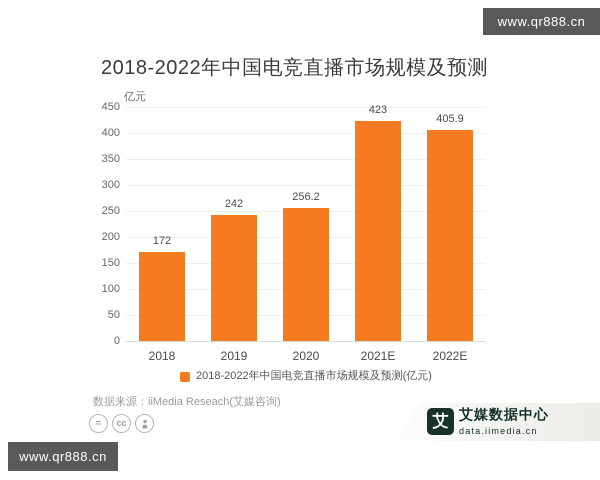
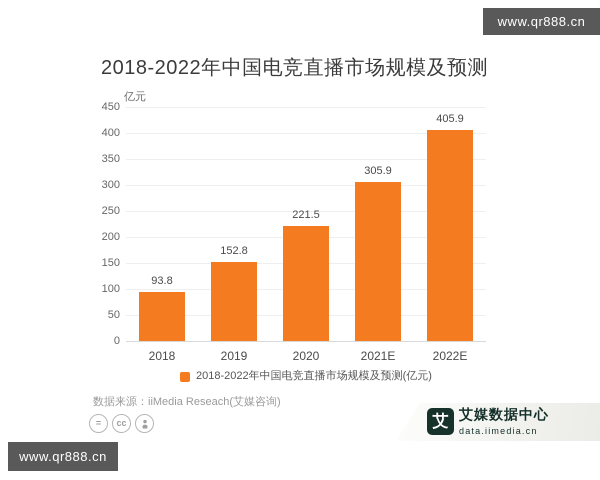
2018: 172 -> 93.8
2019: 242 -> 152.8
2020: 256.2 -> 221.5
2021E: 423 -> 305.9
